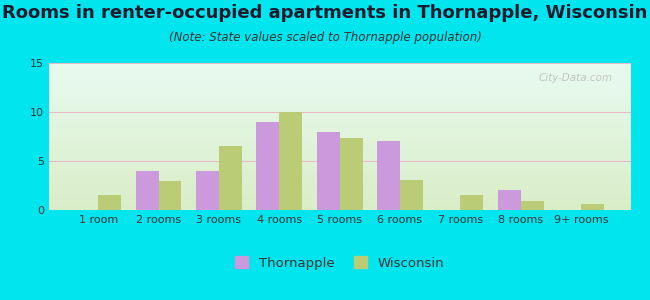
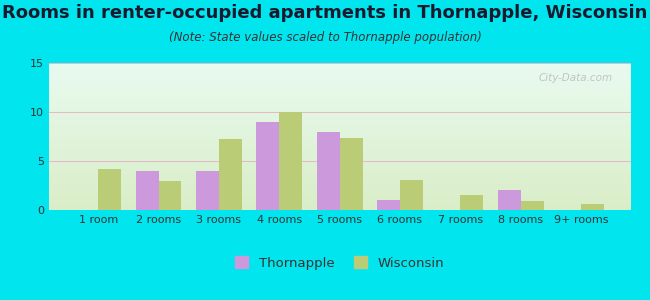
Wisconsin/1 room: 1.5 -> 4.2
Wisconsin/3 rooms: 6.5 -> 7.2
Thornapple/6 rooms: 7 -> 1
